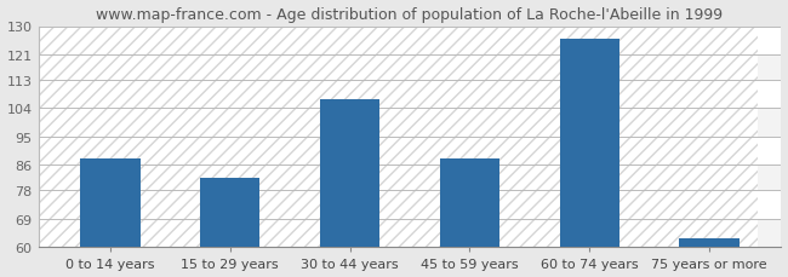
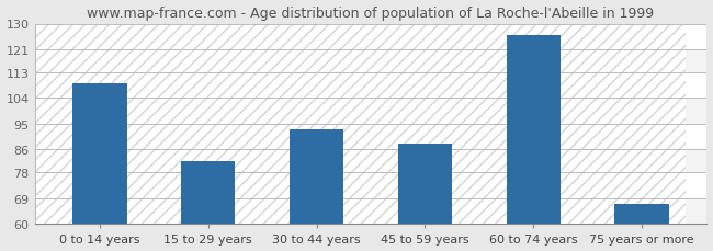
0 to 14 years: 88 -> 109
30 to 44 years: 107 -> 93
75 years or more: 63 -> 67
